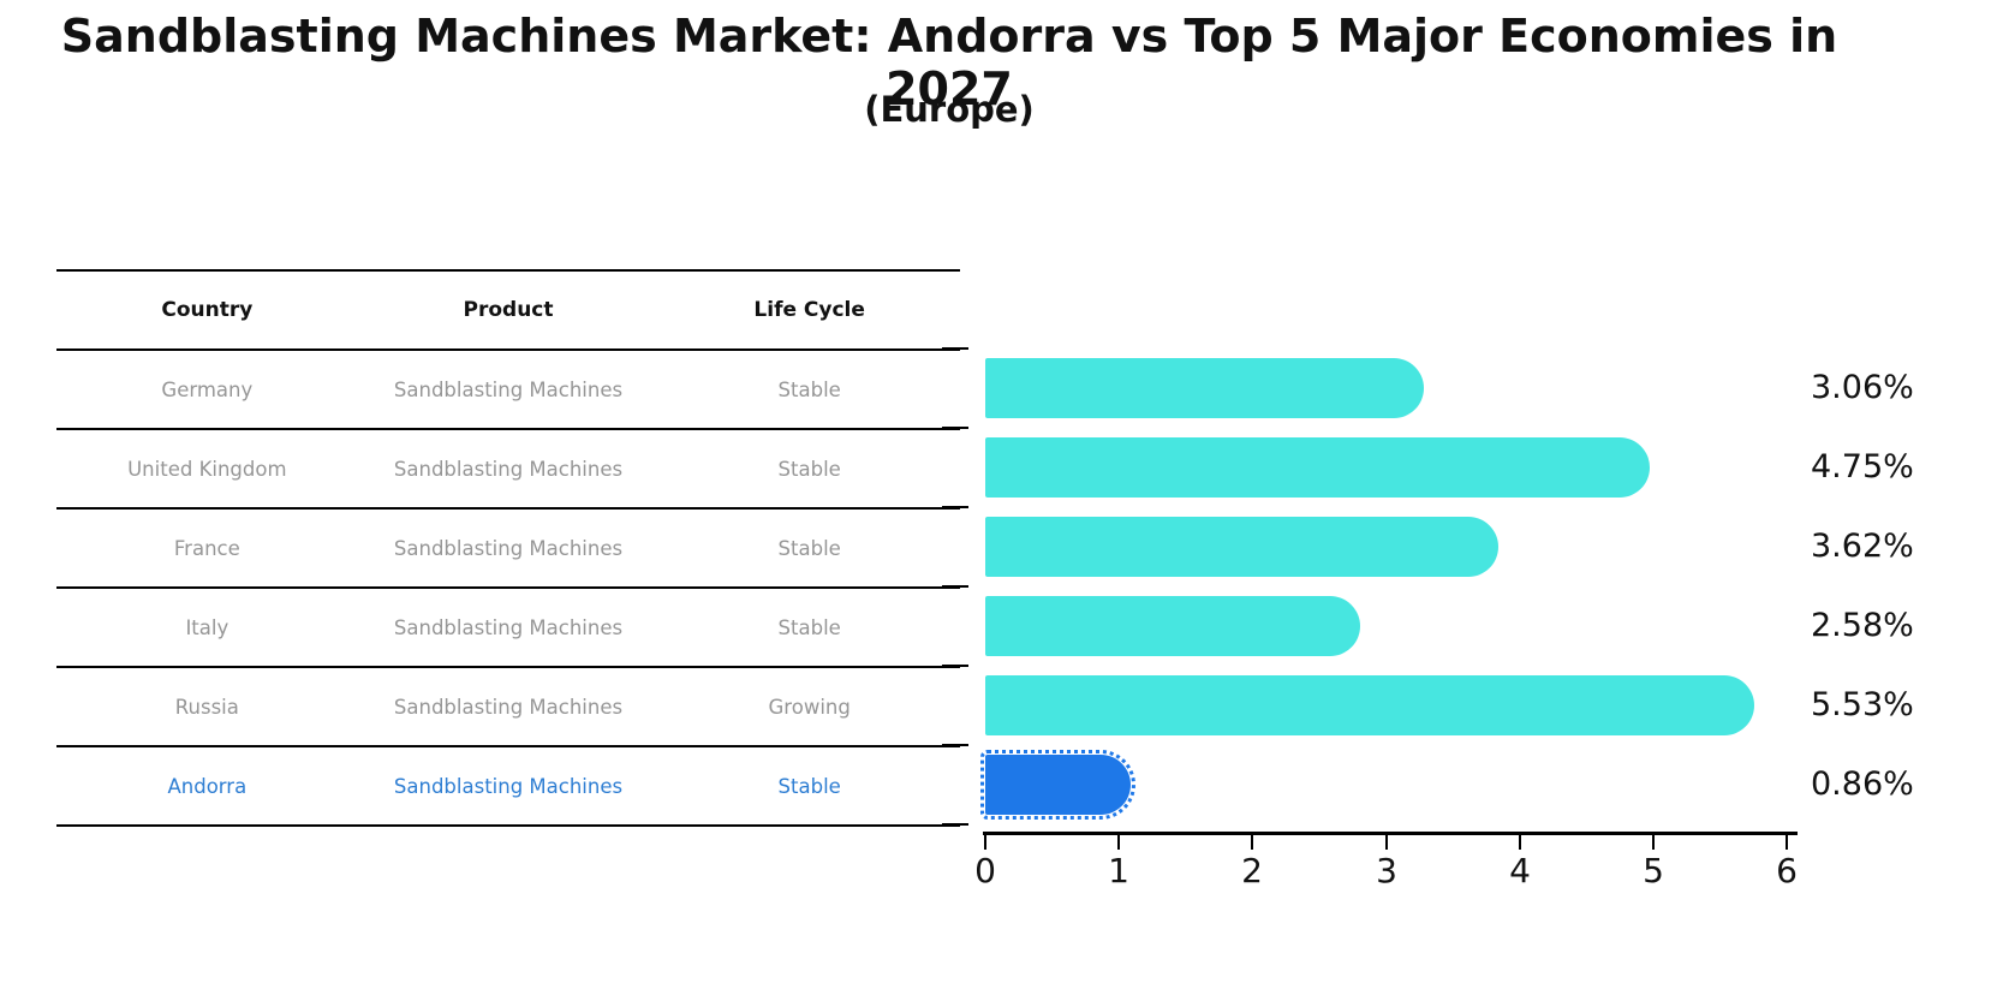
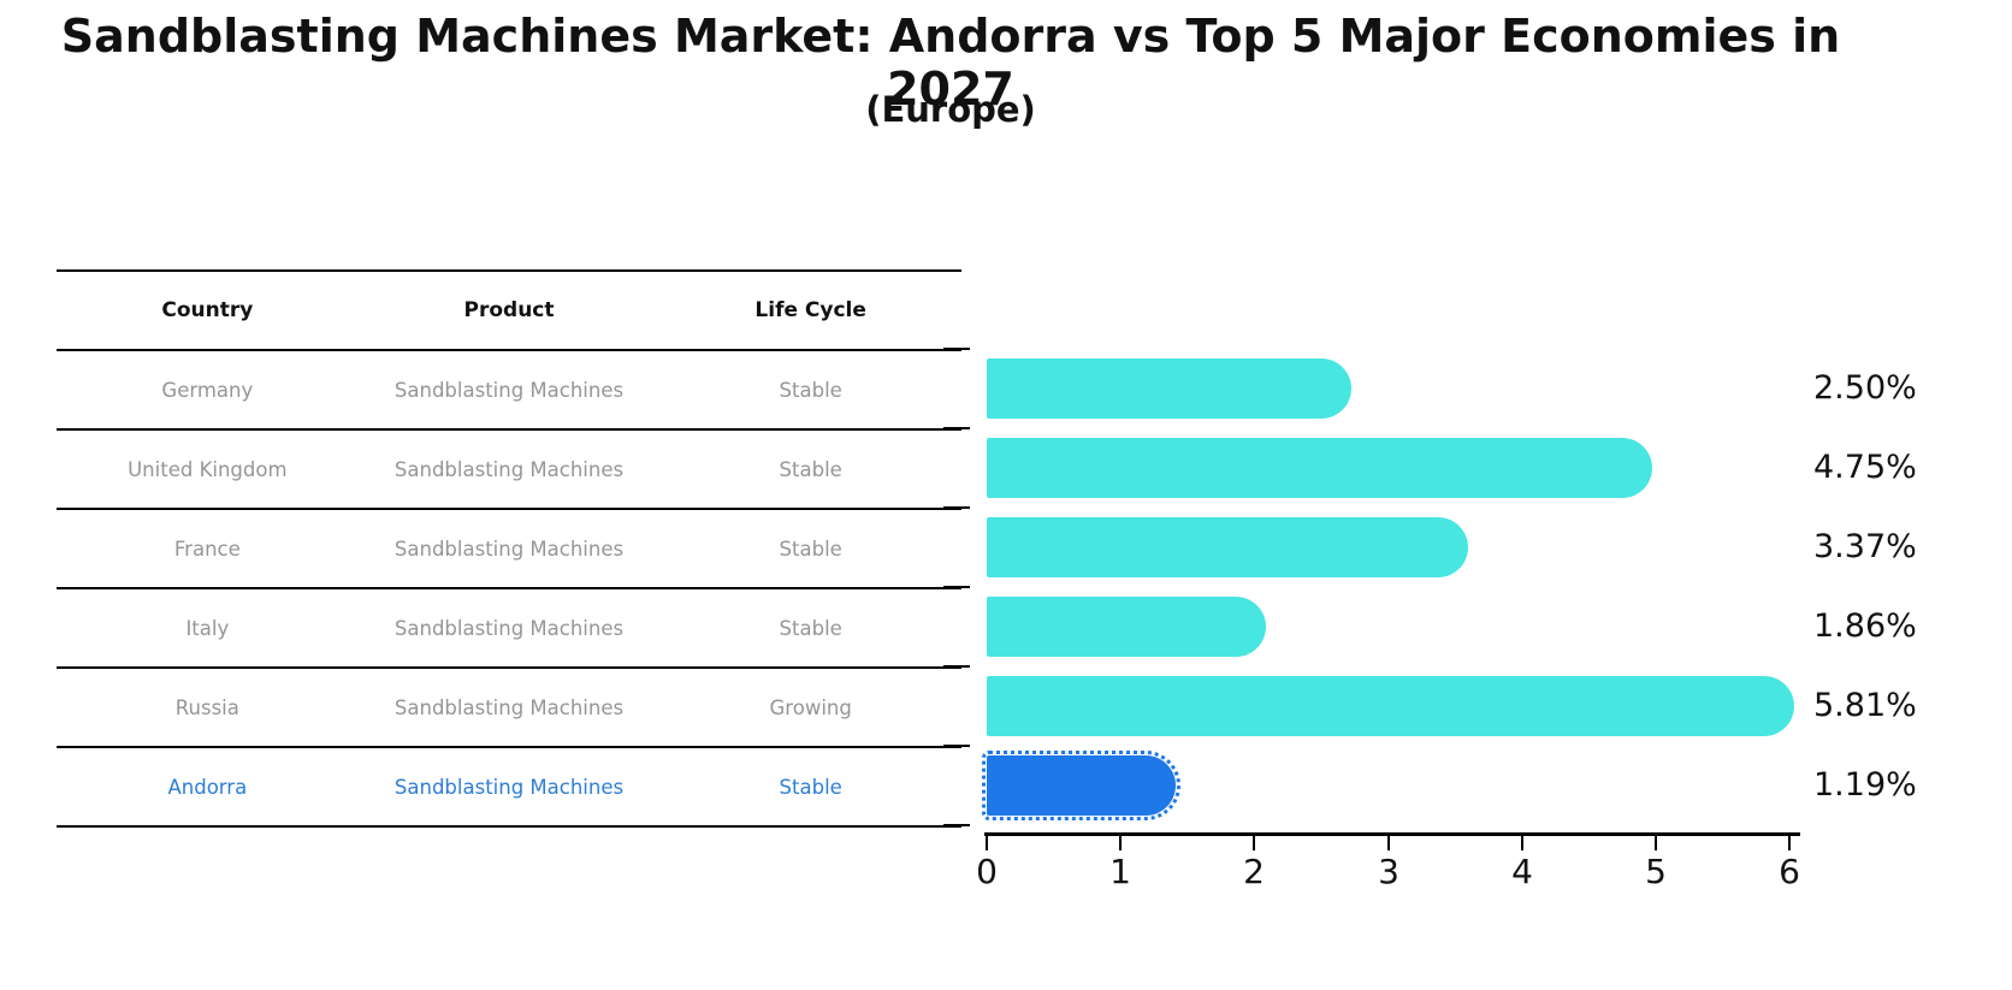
Germany: 3.06% -> 2.50%
France: 3.62% -> 3.37%
Italy: 2.58% -> 1.86%
Russia: 5.53% -> 5.81%
Andorra: 0.86% -> 1.19%
